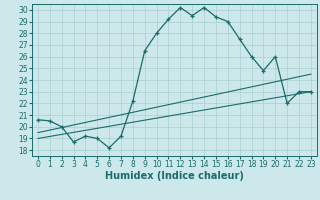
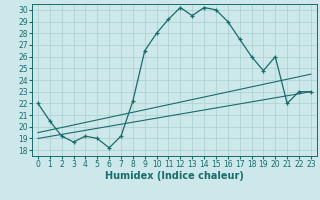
0: 20.6 -> 22.0
2: 20.0 -> 19.2
15: 29.4 -> 30.0
